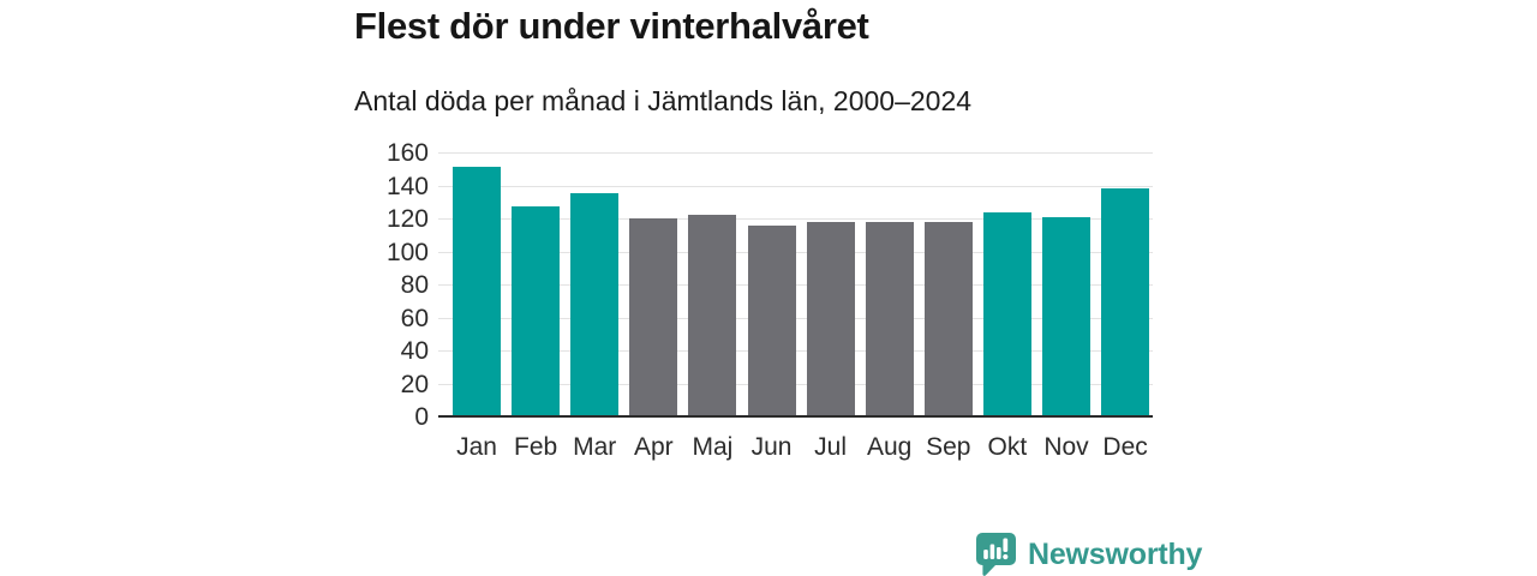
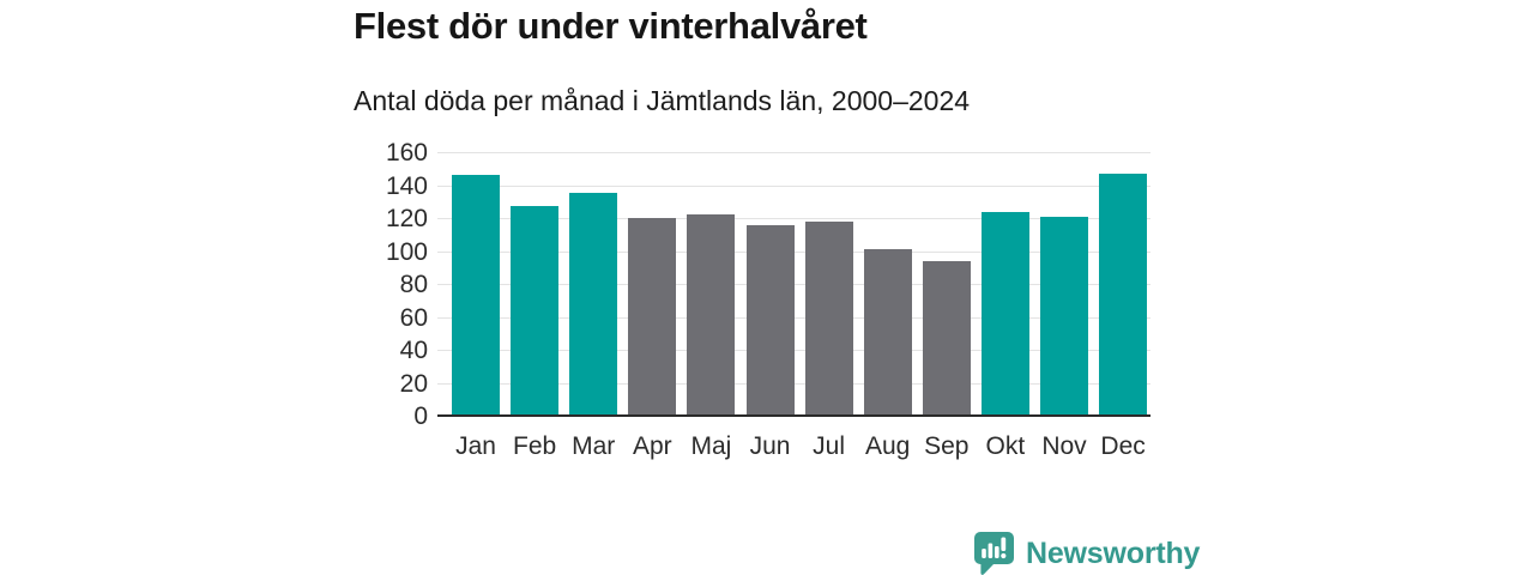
Jan: 151 -> 146
Aug: 118 -> 101
Sep: 118 -> 94
Dec: 138 -> 147
